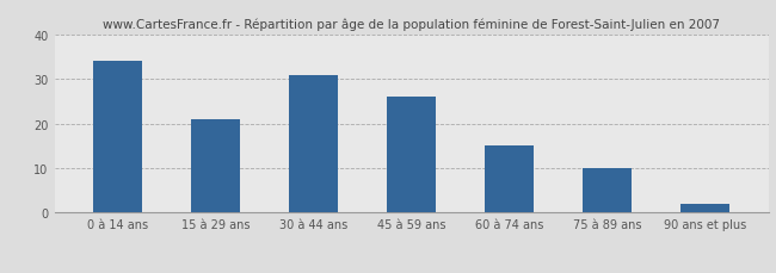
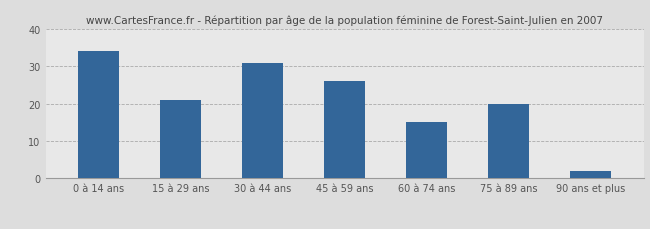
75 à 89 ans: 10 -> 20
